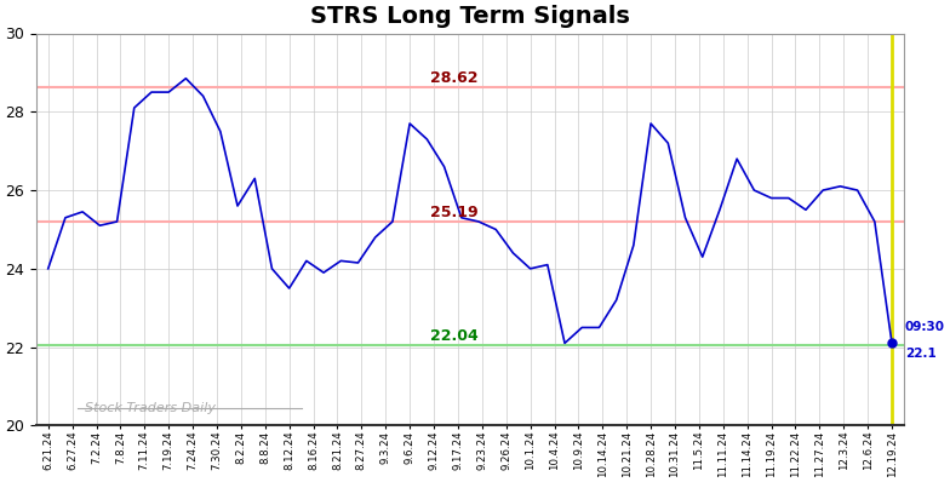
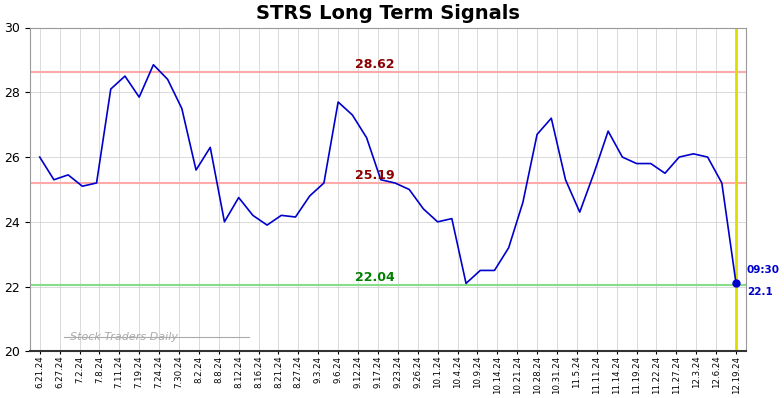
6.21.24: 24.00 -> 26.00
7.19.24: 28.50 -> 27.85
8.12.24: 23.50 -> 24.75
10.28.24: 27.70 -> 26.70
